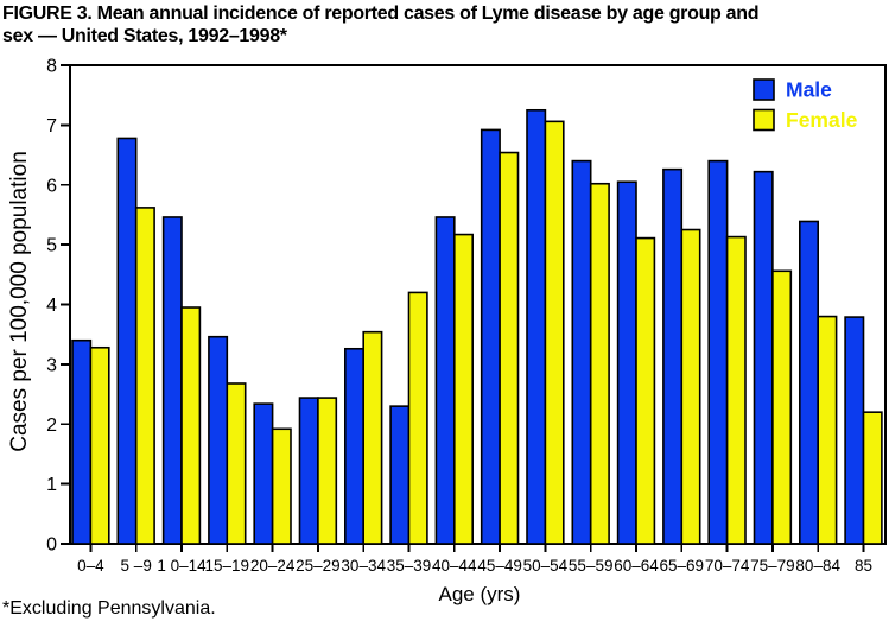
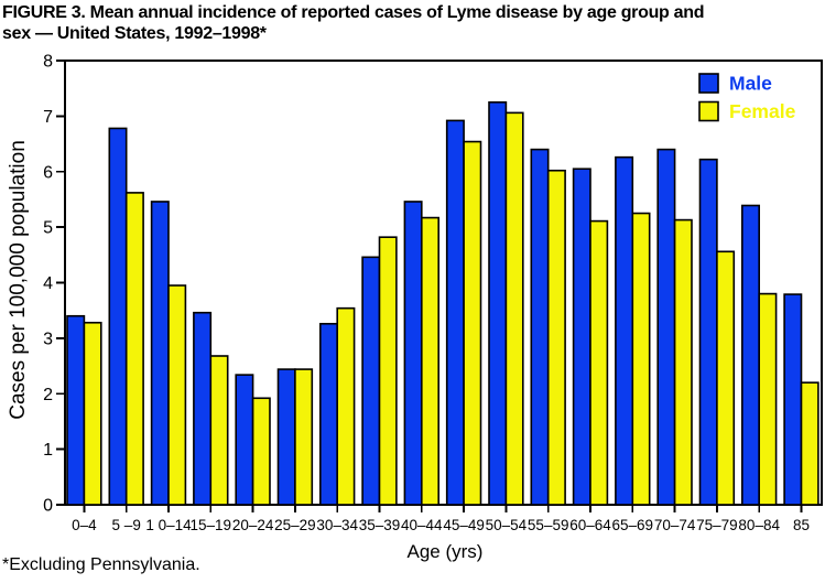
Male/35–39: 2.3 -> 4.5
Female/35–39: 4.2 -> 4.8
